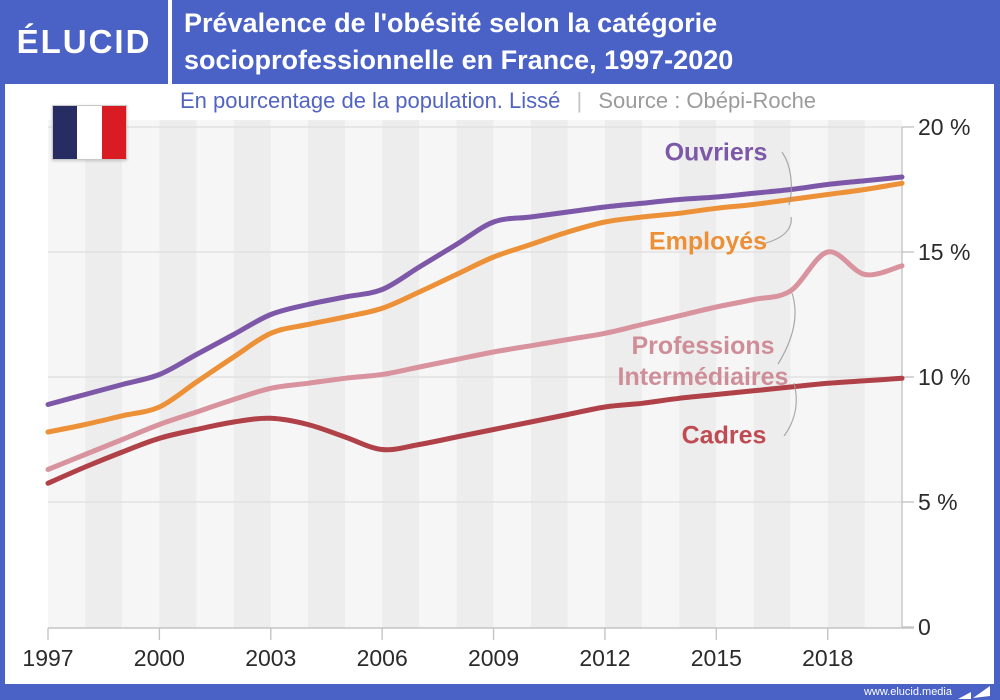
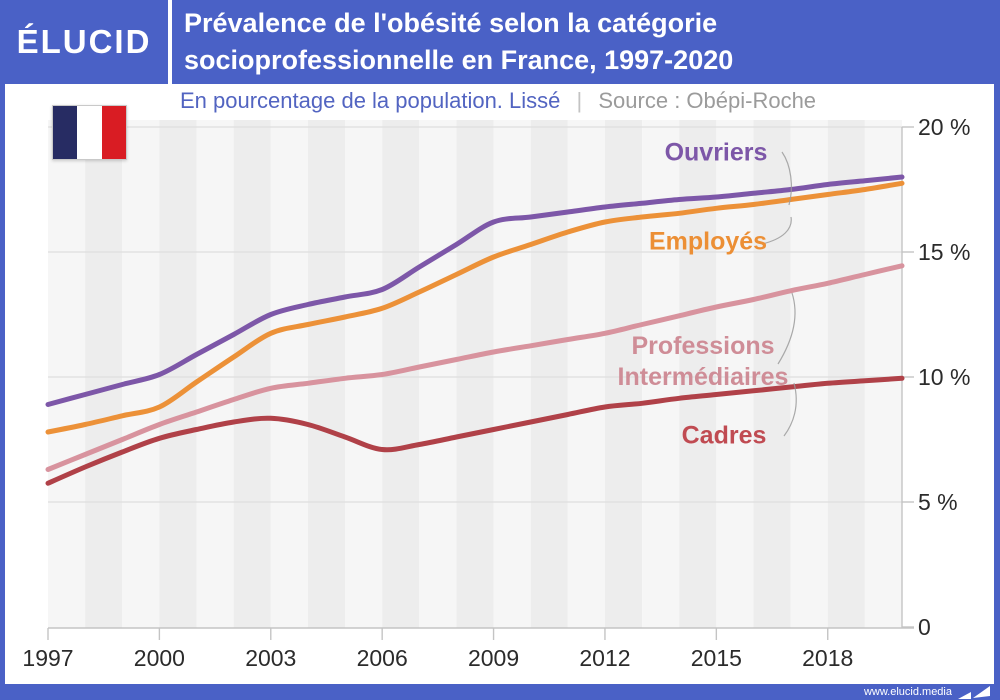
Professions Intermédiaires/2018: 15.0% -> 13.8%
